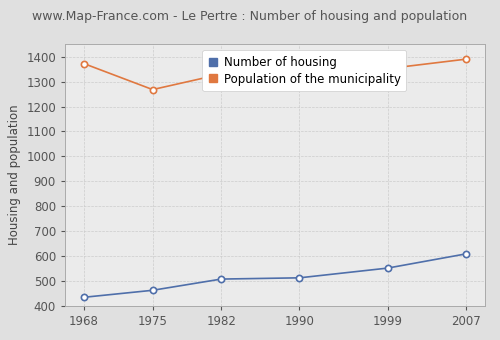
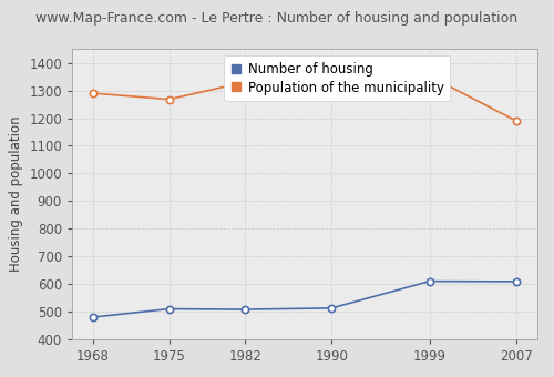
Number of housing/1968: 435 -> 480
Population of the municipality/1968: 1372 -> 1290
Number of housing/1975: 463 -> 510
Number of housing/1999: 552 -> 610
Population of the municipality/2007: 1390 -> 1190
